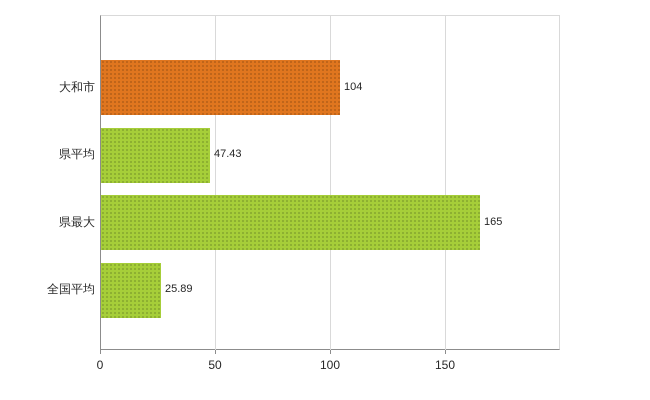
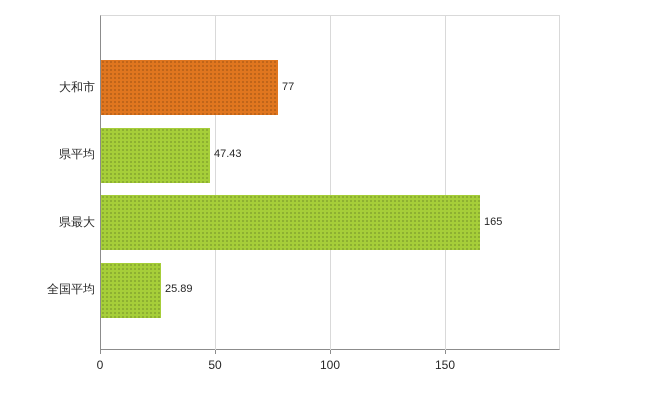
大和市: 104 -> 77
